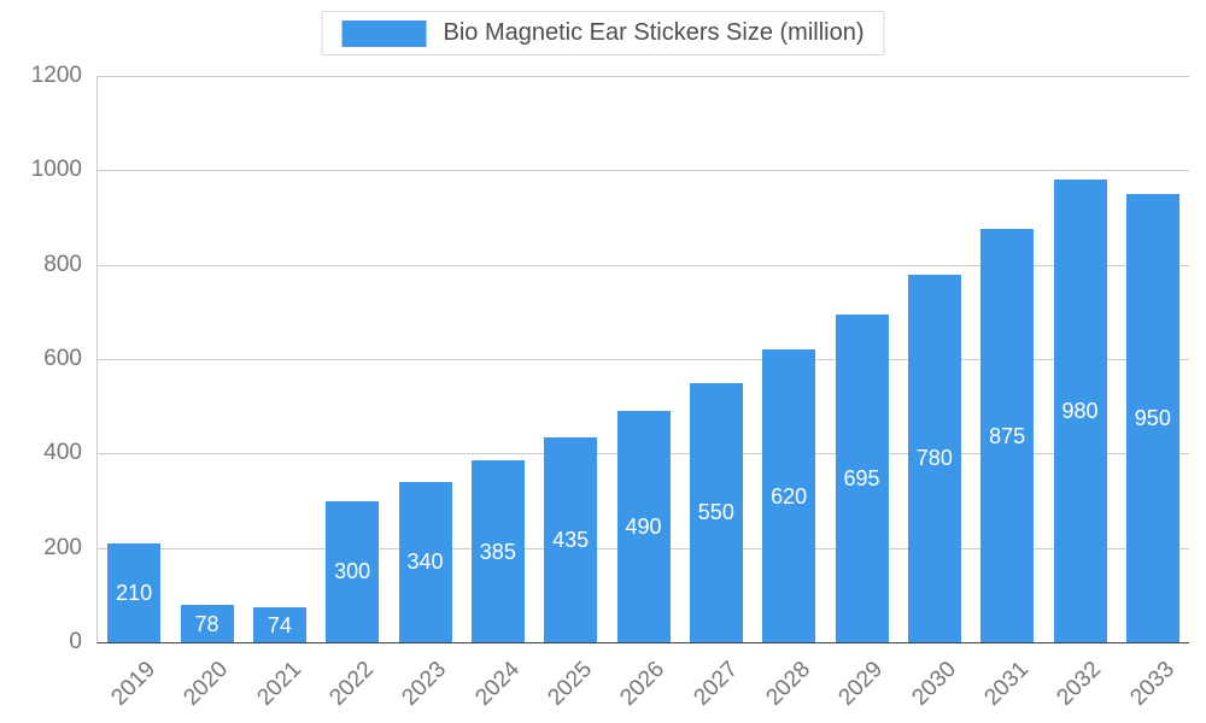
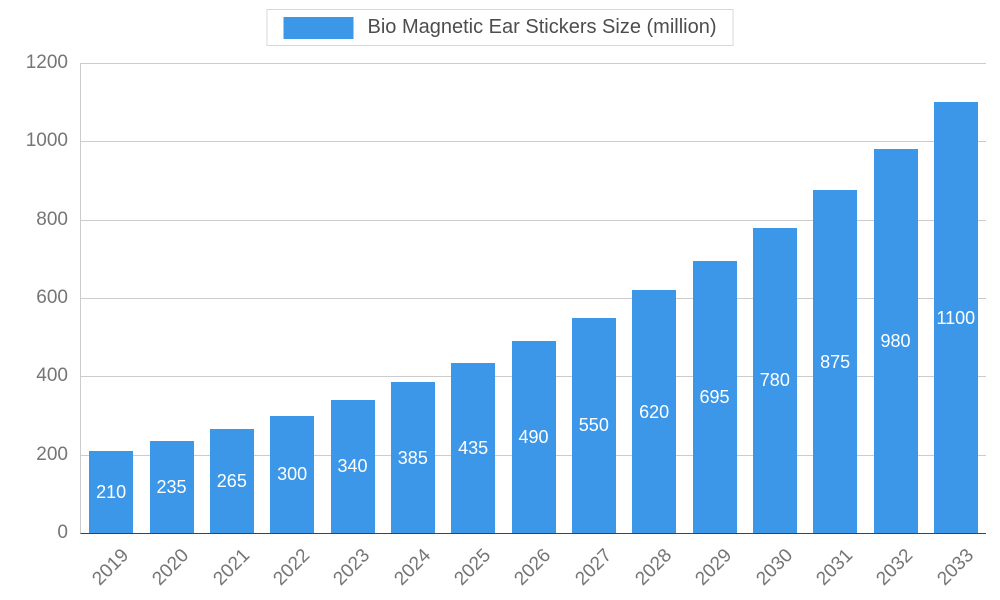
2020: 78 -> 235
2021: 74 -> 265
2033: 950 -> 1100
